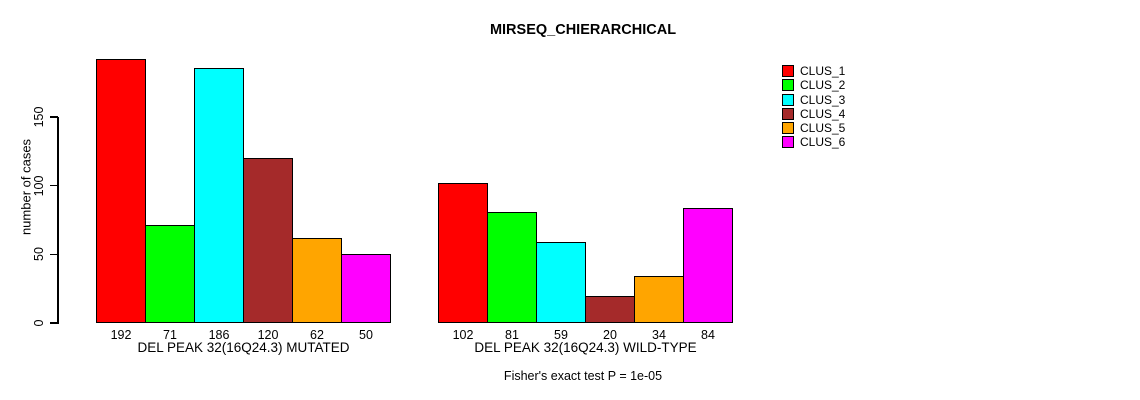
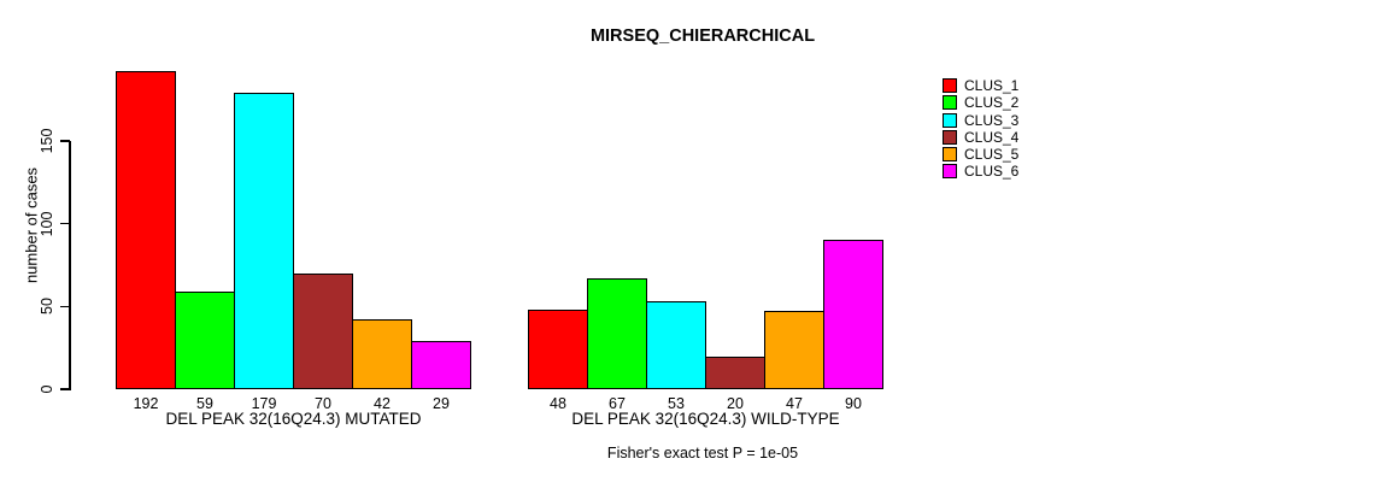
CLUS_2/DEL PEAK 32(16Q24.3) MUTATED: 71 -> 59
CLUS_3/DEL PEAK 32(16Q24.3) MUTATED: 186 -> 179
CLUS_4/DEL PEAK 32(16Q24.3) MUTATED: 120 -> 70
CLUS_5/DEL PEAK 32(16Q24.3) MUTATED: 62 -> 42
CLUS_6/DEL PEAK 32(16Q24.3) MUTATED: 50 -> 29
CLUS_1/DEL PEAK 32(16Q24.3) WILD-TYPE: 102 -> 48
CLUS_2/DEL PEAK 32(16Q24.3) WILD-TYPE: 81 -> 67
CLUS_3/DEL PEAK 32(16Q24.3) WILD-TYPE: 59 -> 53
CLUS_5/DEL PEAK 32(16Q24.3) WILD-TYPE: 34 -> 47
CLUS_6/DEL PEAK 32(16Q24.3) WILD-TYPE: 84 -> 90
